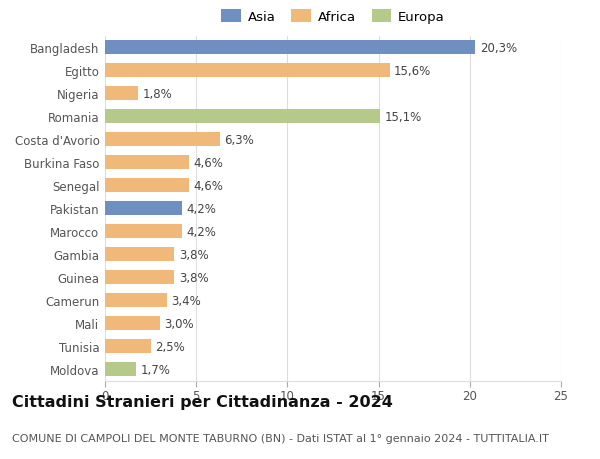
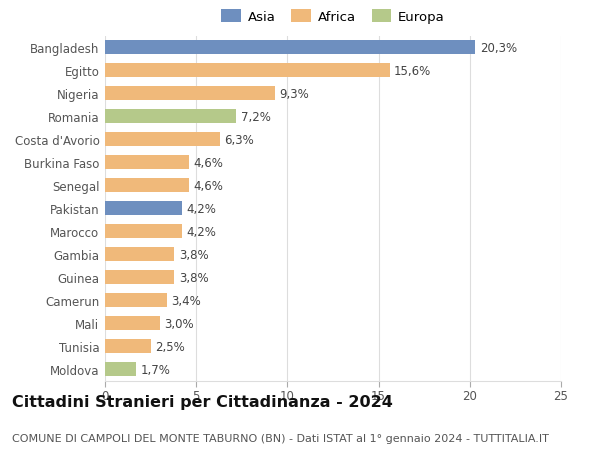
Nigeria: 1,8% -> 9,3%
Romania: 15,1% -> 7,2%
